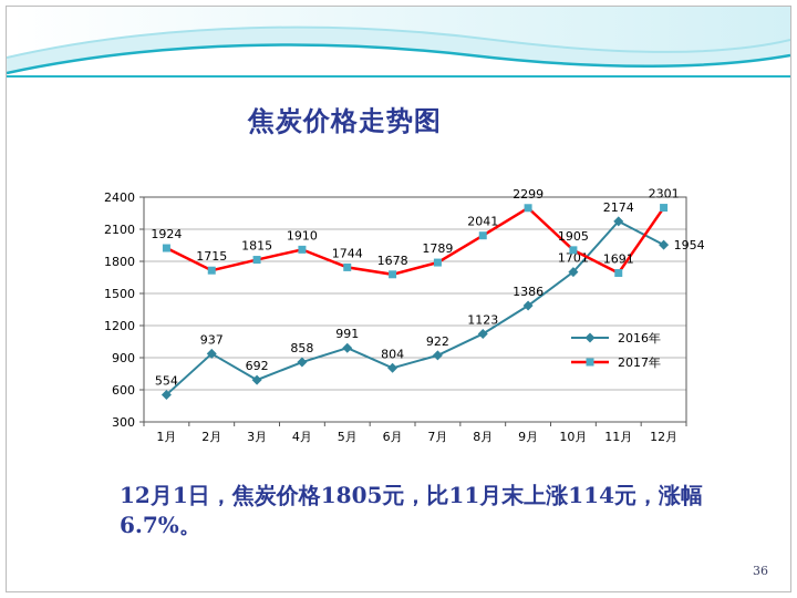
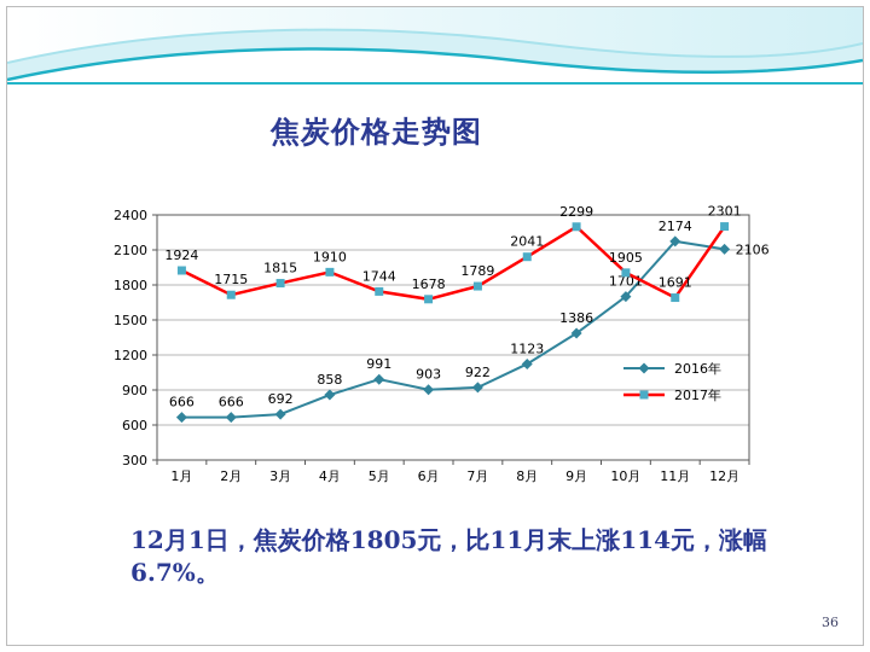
2016年/1月: 554 -> 666
2016年/2月: 937 -> 666
2016年/6月: 804 -> 903
2016年/12月: 1954 -> 2106
